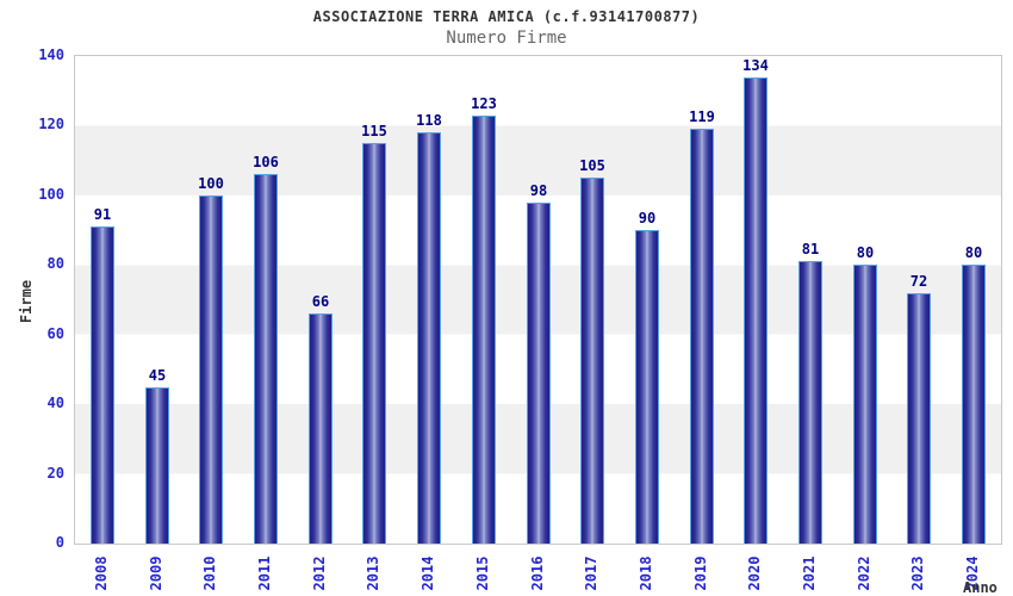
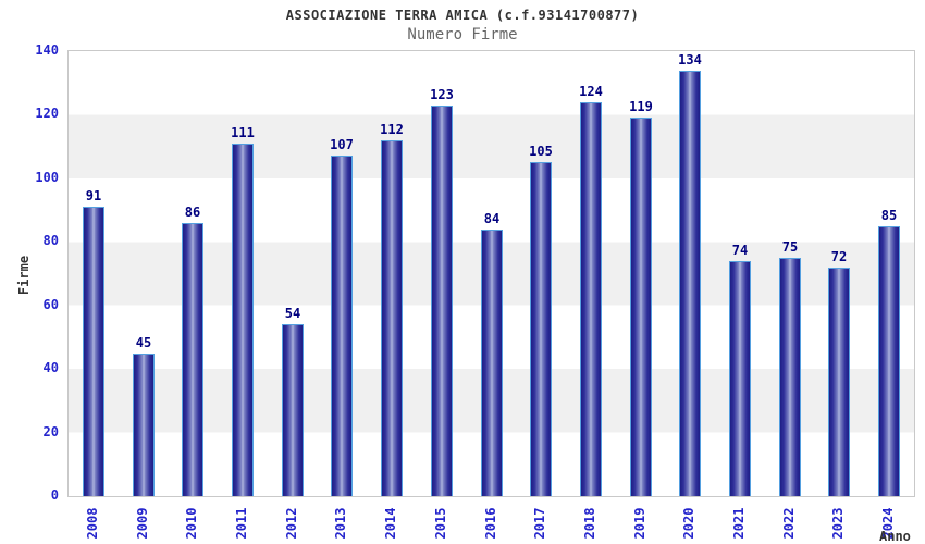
2010: 100 -> 86
2011: 106 -> 111
2012: 66 -> 54
2013: 115 -> 107
2014: 118 -> 112
2016: 98 -> 84
2018: 90 -> 124
2021: 81 -> 74
2022: 80 -> 75
2024: 80 -> 85
